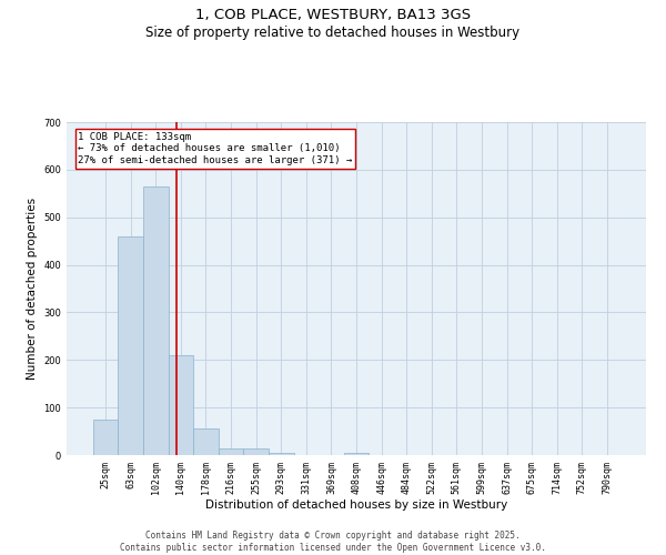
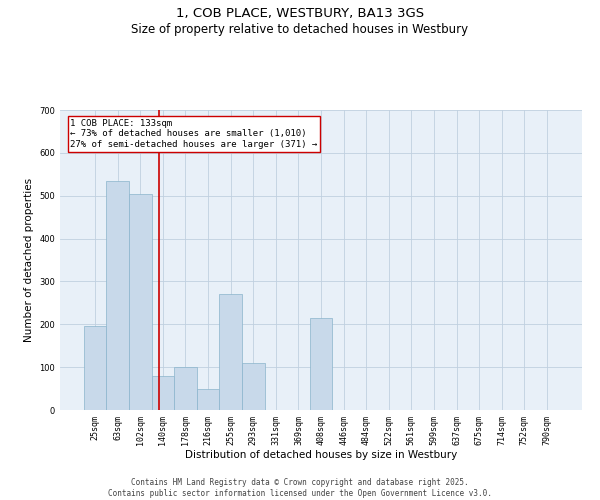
25sqm: 75 -> 195
63sqm: 460 -> 535
102sqm: 565 -> 505
140sqm: 210 -> 80
178sqm: 55 -> 100
216sqm: 15 -> 50
255sqm: 15 -> 270
293sqm: 5 -> 110
408sqm: 5 -> 215
